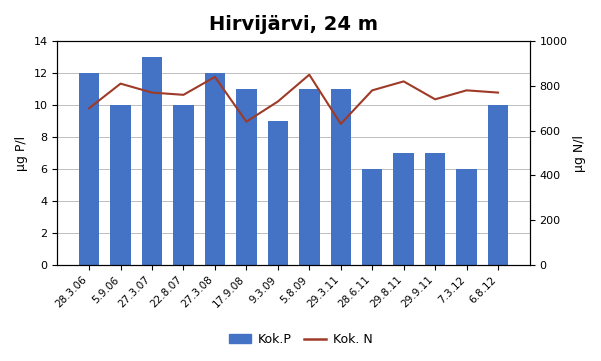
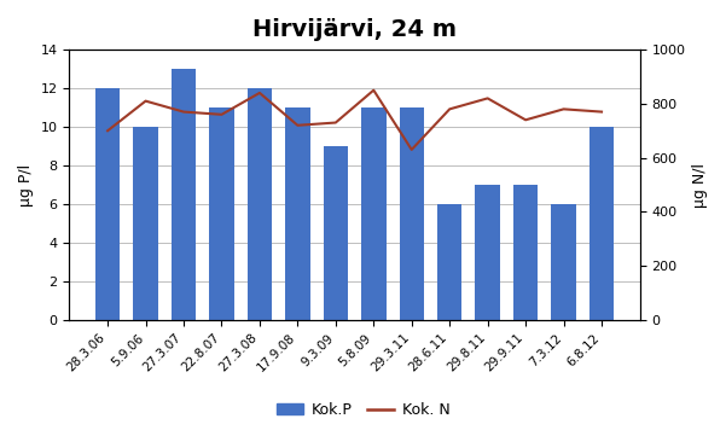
Kok.P/22.8.07: 10 -> 11
Kok. N/17.9.08: 640 -> 720
